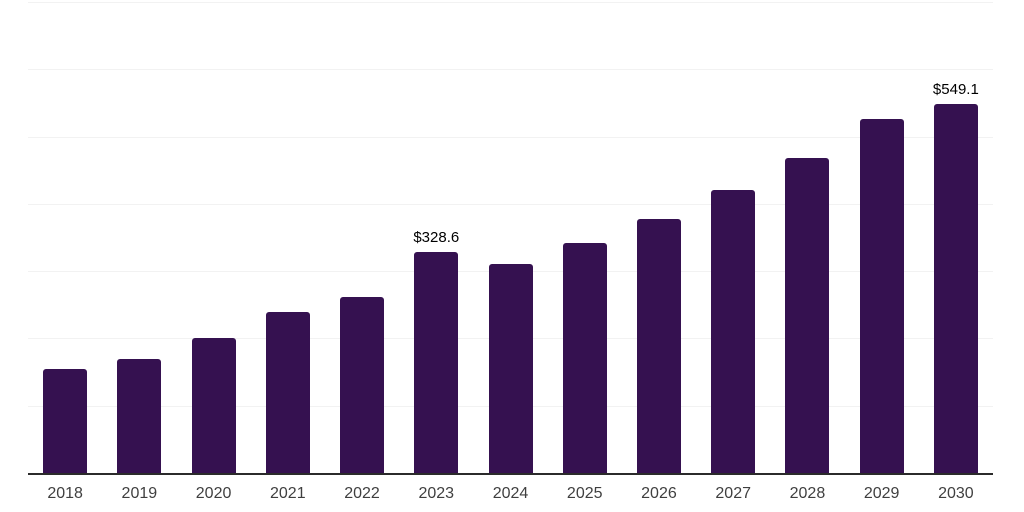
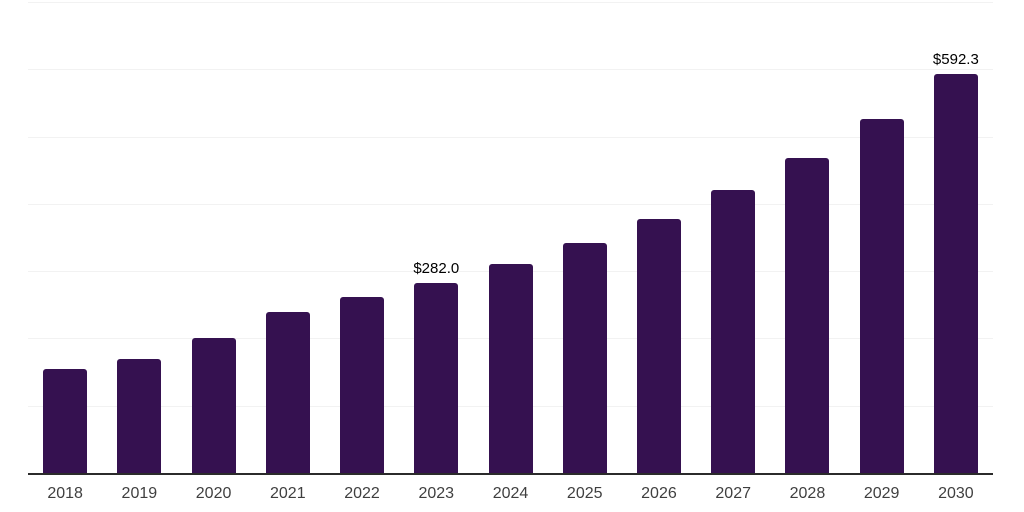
2023: $328.6 -> $282.0
2030: $549.1 -> $592.3
